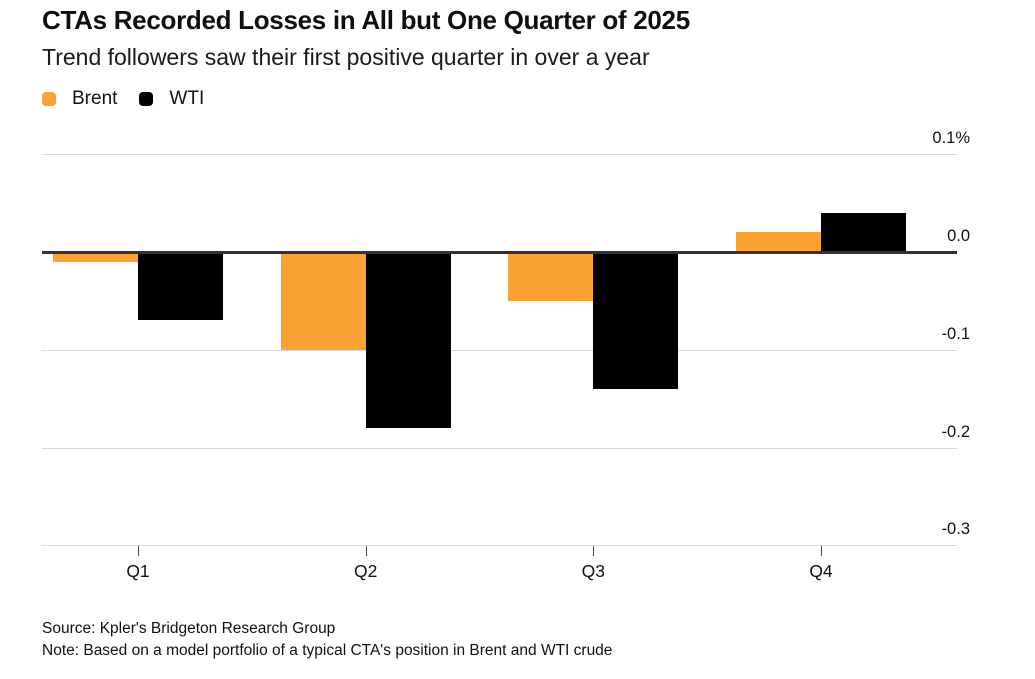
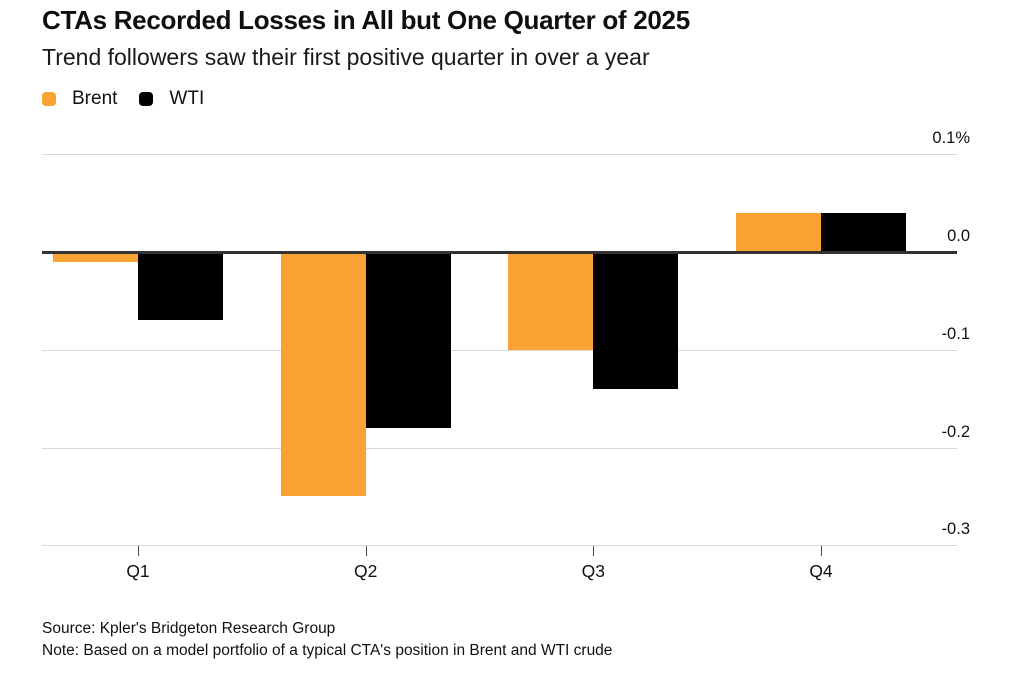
Brent/Q2: -0.10% -> -0.25%
Brent/Q3: -0.05% -> -0.10%
Brent/Q4: 0.02% -> 0.04%
